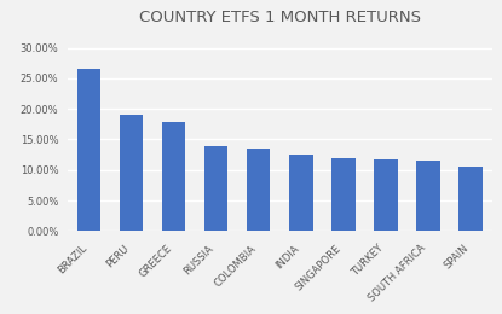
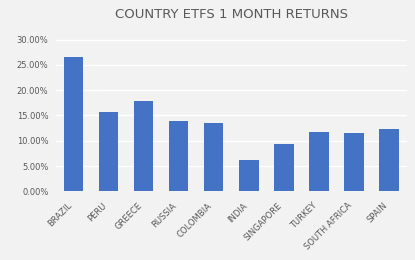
PERU: 19.0% -> 15.6%
INDIA: 12.5% -> 6.2%
SINGAPORE: 12.0% -> 9.4%
SPAIN: 10.5% -> 12.4%
